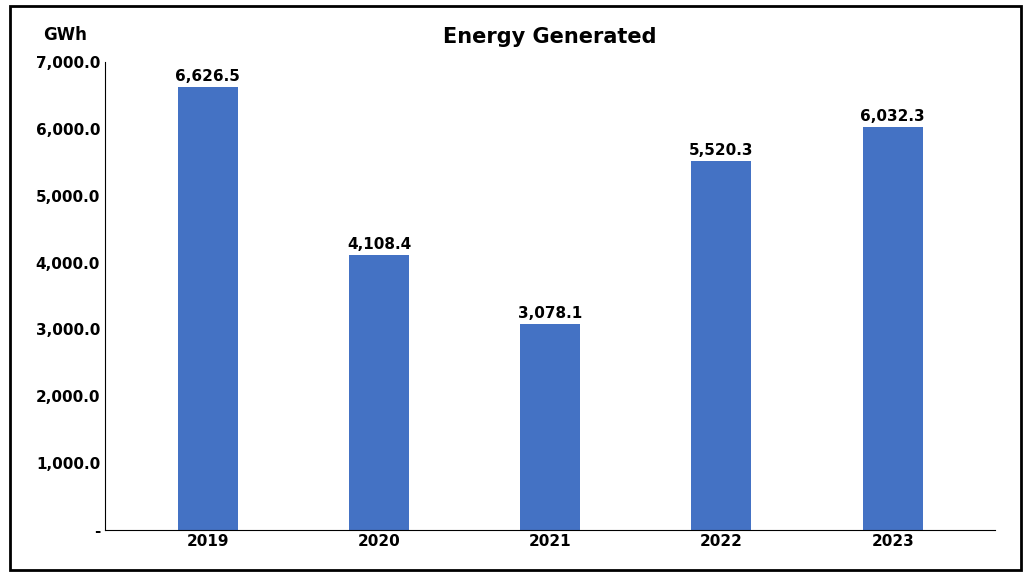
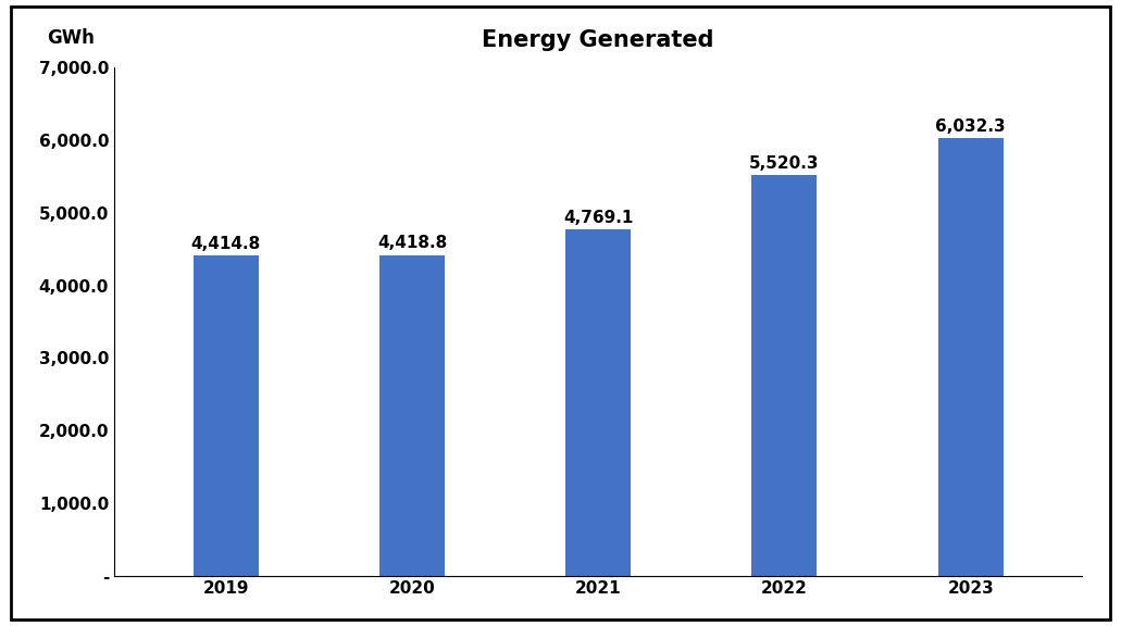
2019: 6,626.5 -> 4,414.8
2020: 4,108.4 -> 4,418.8
2021: 3,078.1 -> 4,769.1
